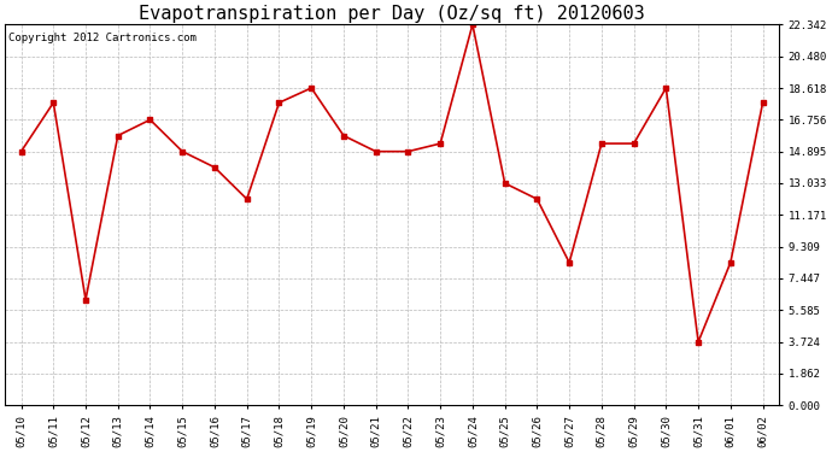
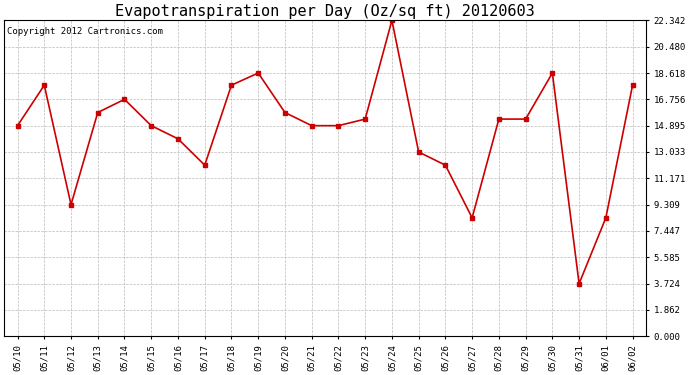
05/12: 6.2 -> 9.3
